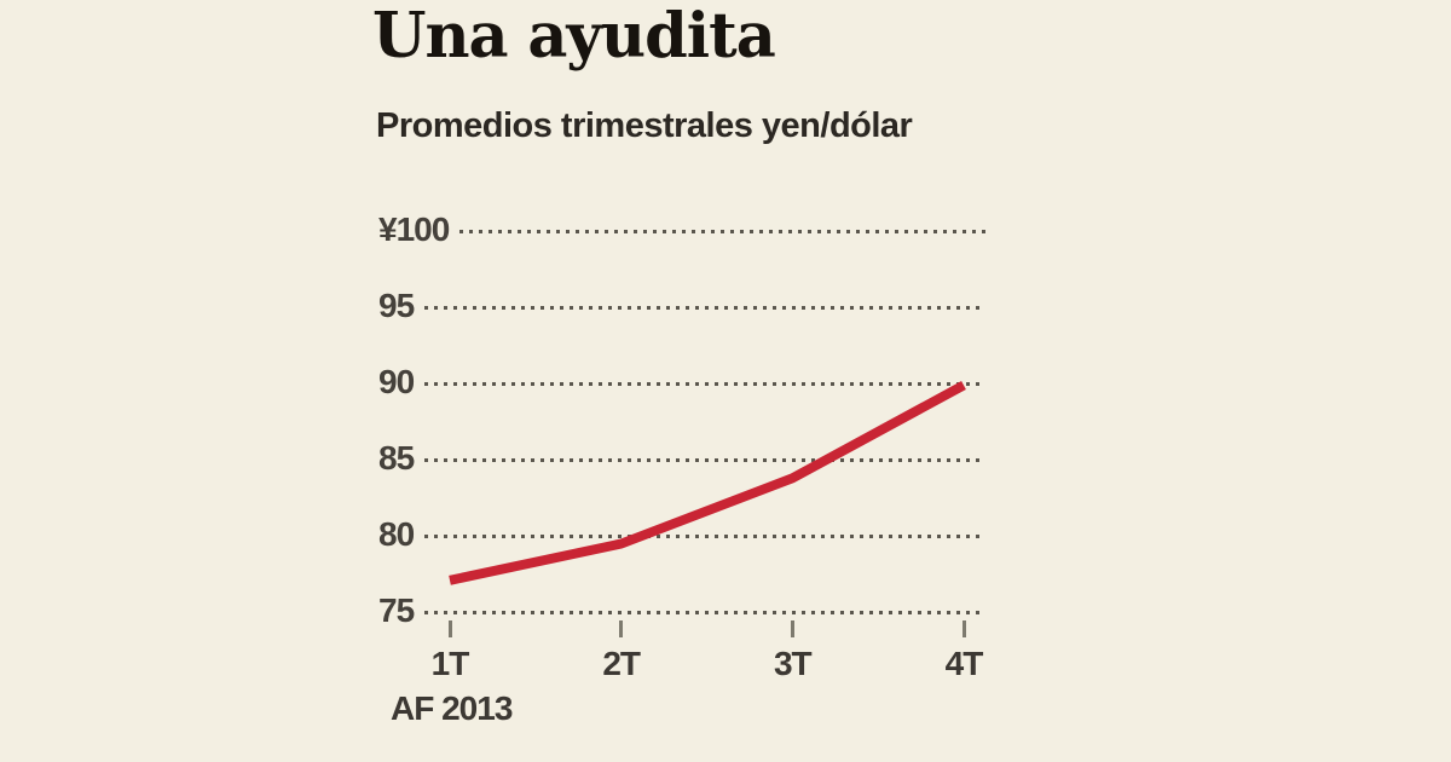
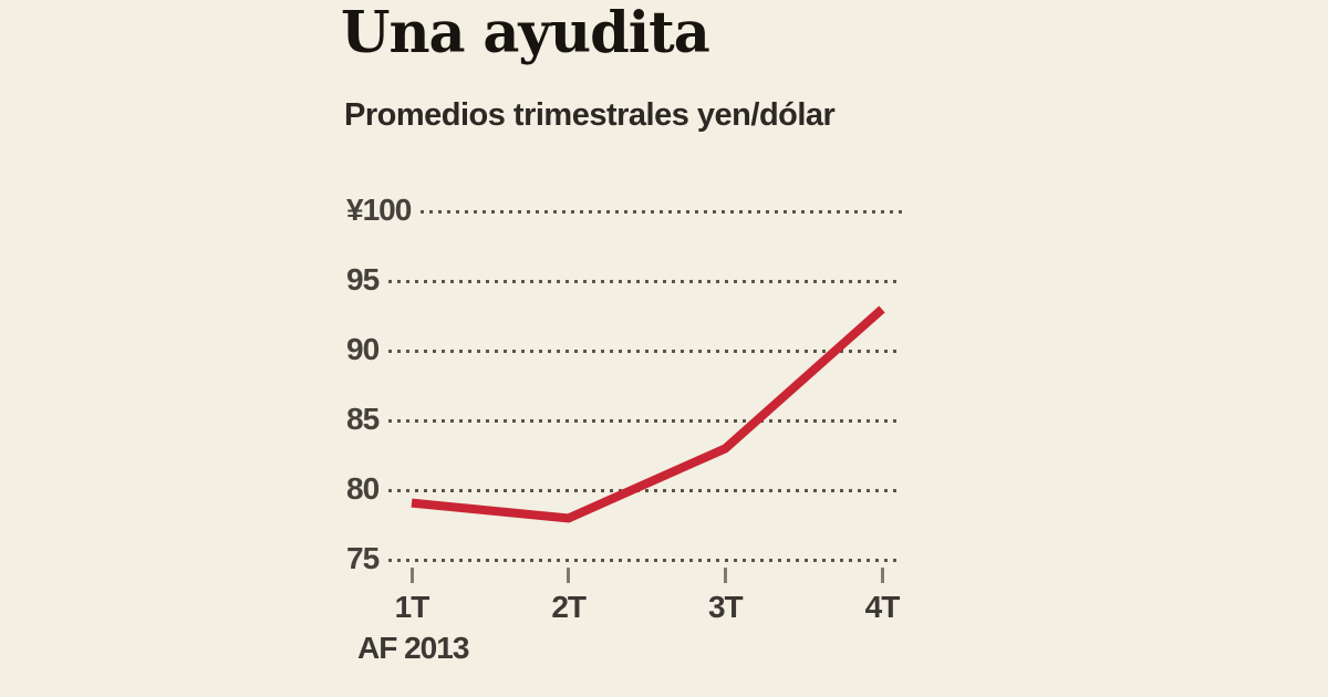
1T: ¥77.0 -> ¥79.0
2T: ¥79.4 -> ¥77.9
3T: ¥83.7 -> ¥82.9
4T: ¥89.8 -> ¥92.9
